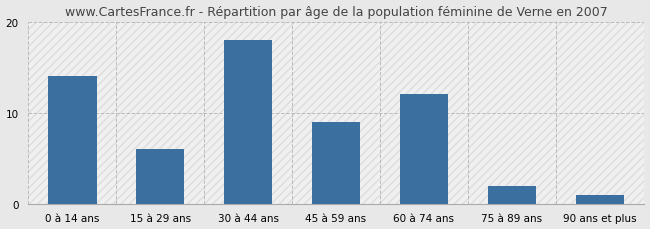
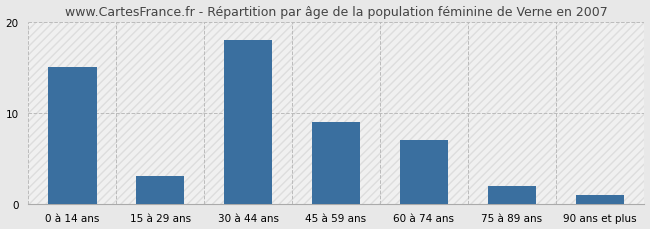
0 à 14 ans: 14 -> 15
15 à 29 ans: 6 -> 3
60 à 74 ans: 12 -> 7
